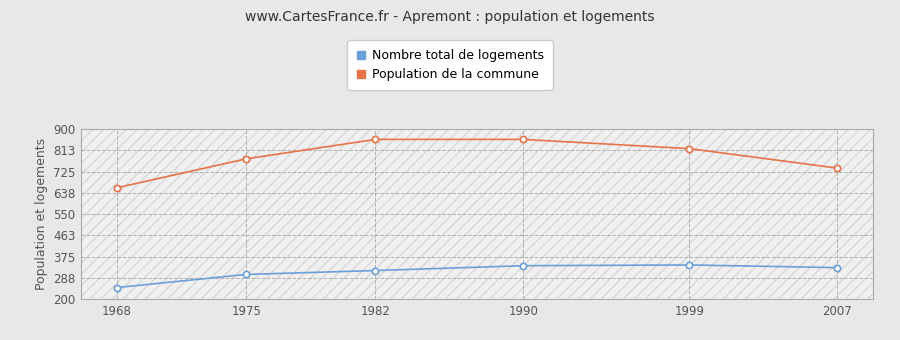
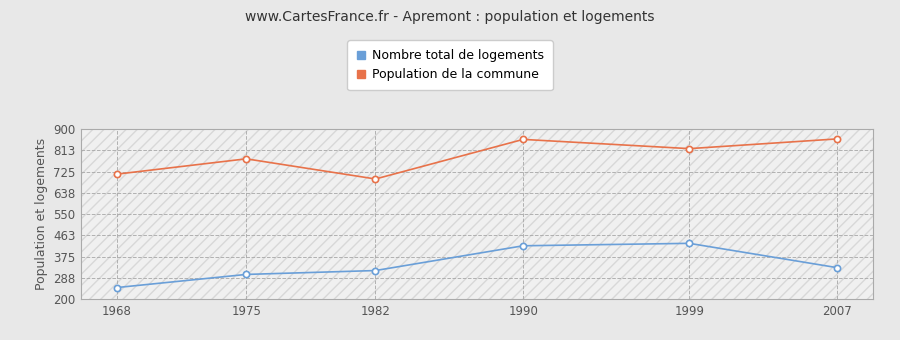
Population de la commune/1968: 659 -> 715
Population de la commune/1982: 858 -> 695
Nombre total de logements/1990: 338 -> 420
Nombre total de logements/1999: 341 -> 430
Population de la commune/2007: 740 -> 860
